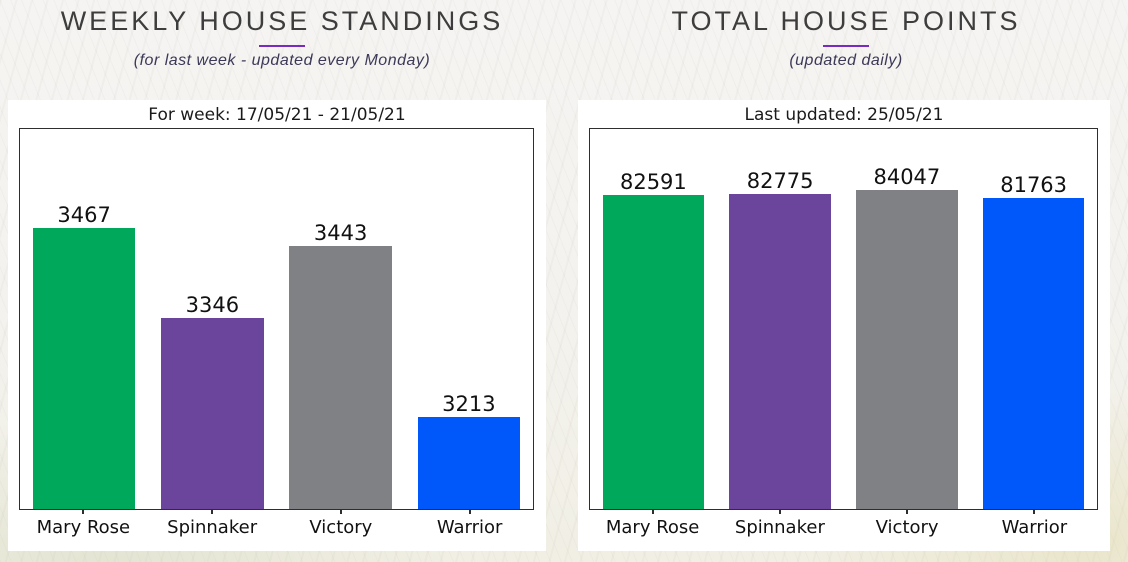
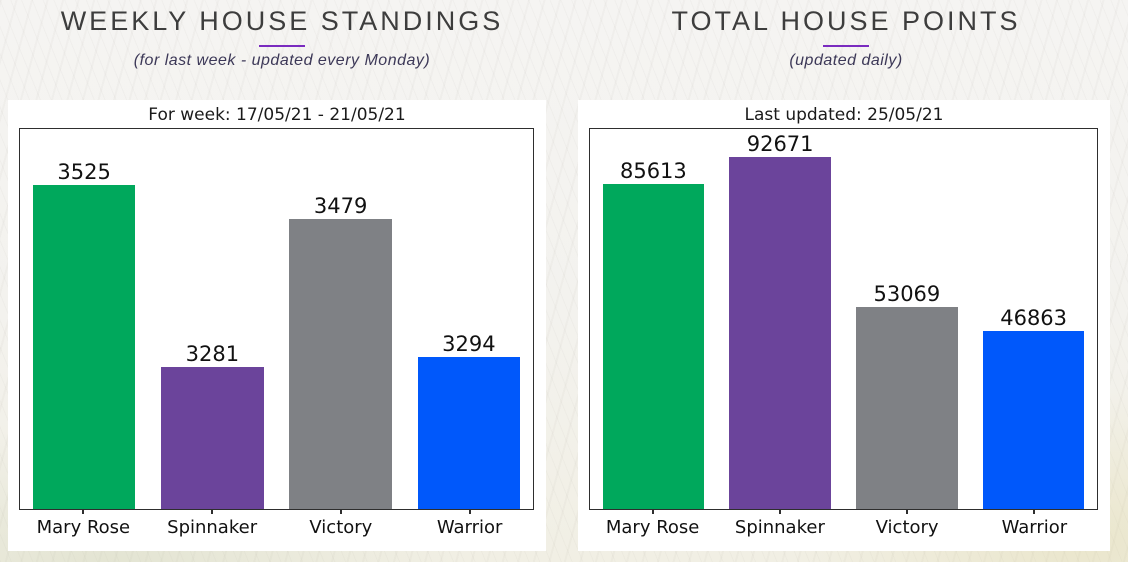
For week: 17/05/21 - 21/05/21/Mary Rose: 3467 -> 3525
For week: 17/05/21 - 21/05/21/Spinnaker: 3346 -> 3281
For week: 17/05/21 - 21/05/21/Victory: 3443 -> 3479
For week: 17/05/21 - 21/05/21/Warrior: 3213 -> 3294
Last updated: 25/05/21/Mary Rose: 82591 -> 85613
Last updated: 25/05/21/Spinnaker: 82775 -> 92671
Last updated: 25/05/21/Victory: 84047 -> 53069
Last updated: 25/05/21/Warrior: 81763 -> 46863
